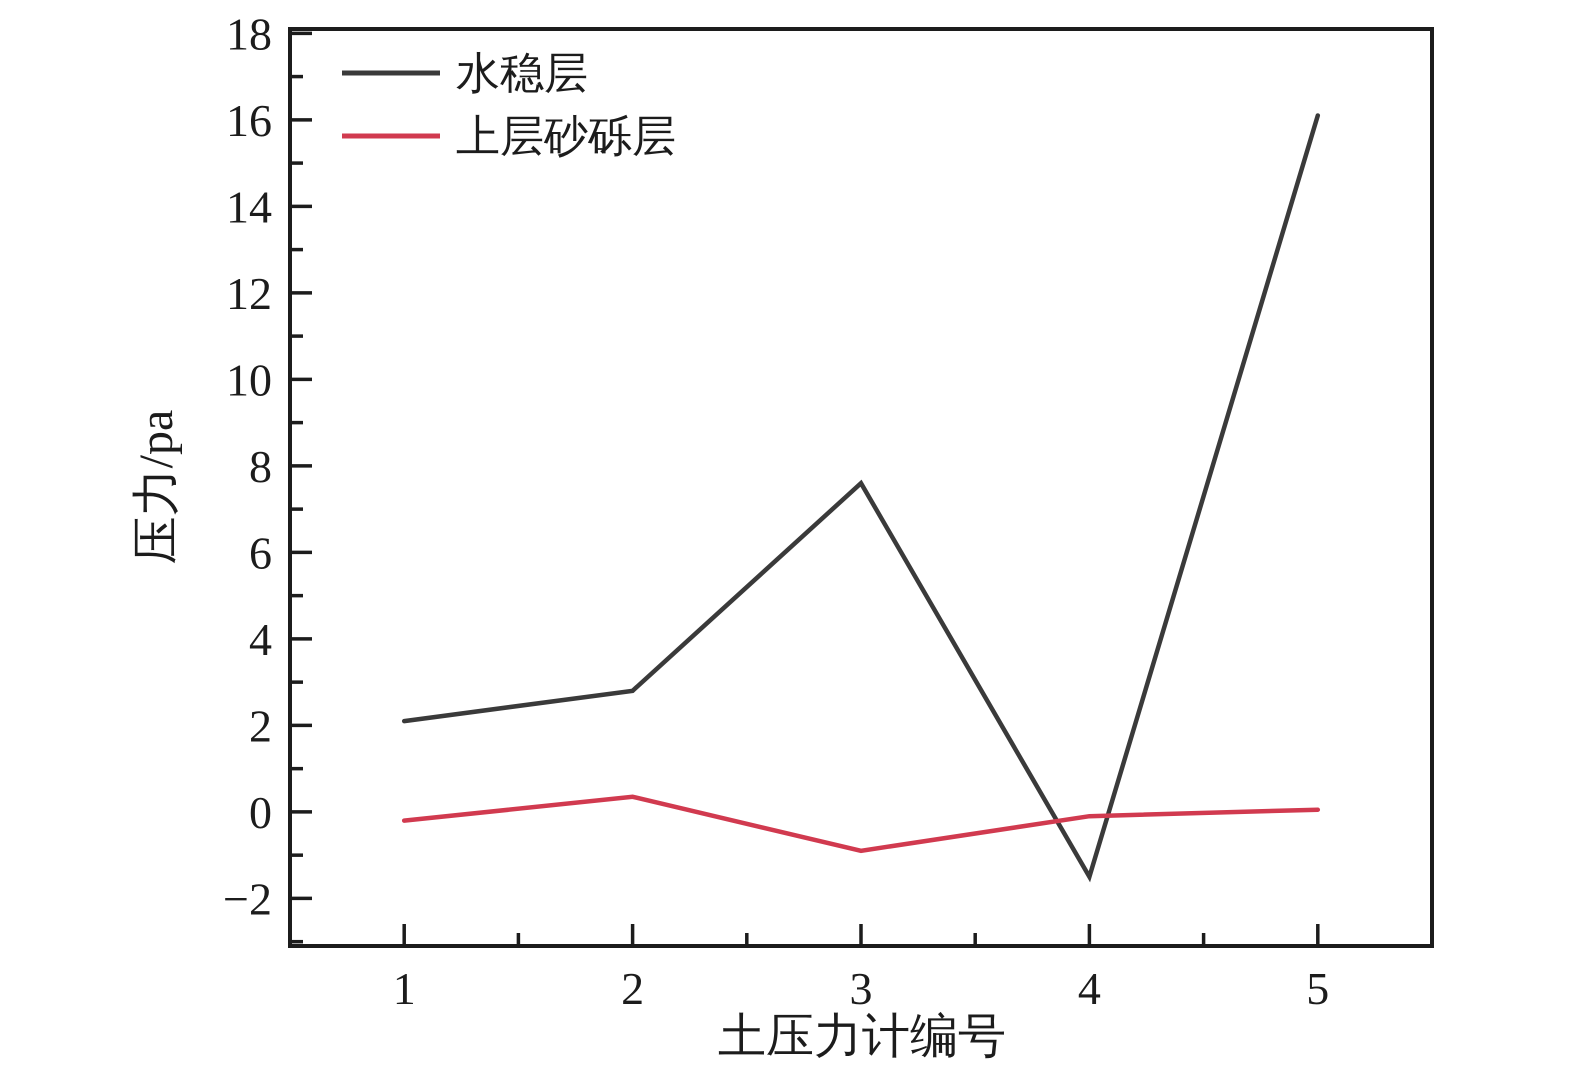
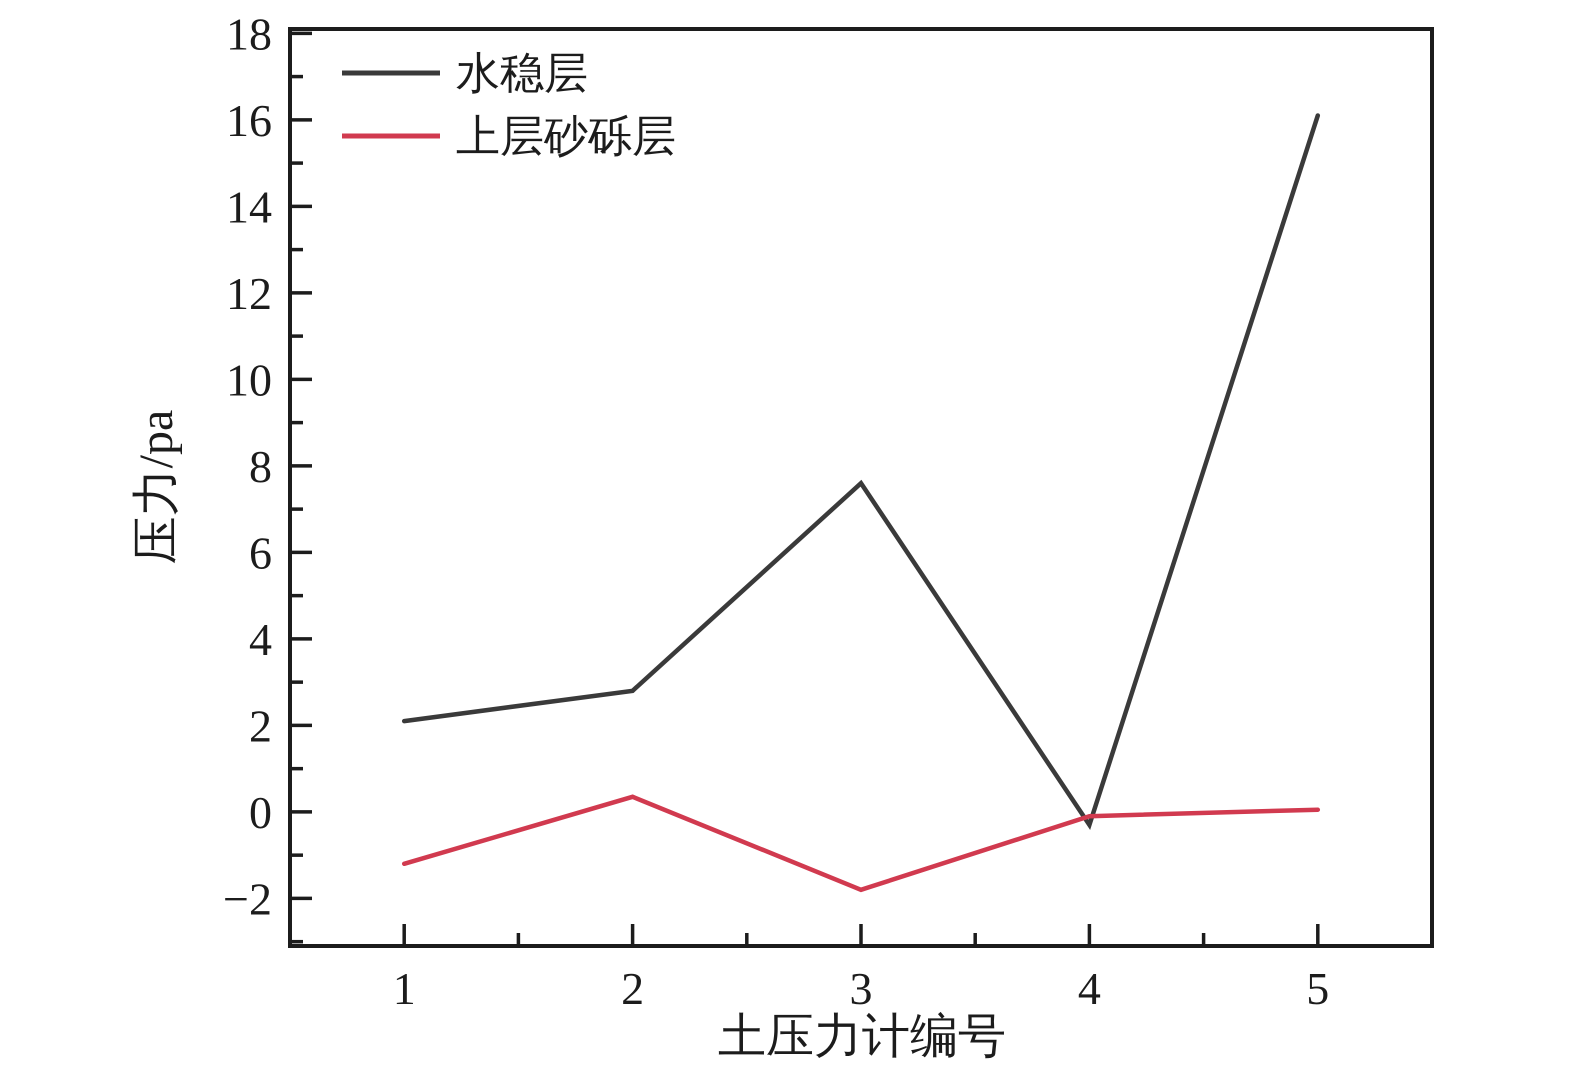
上层砂砾层/1: -0.2 -> -1.2
上层砂砾层/3: -0.9 -> -1.8
水稳层/4: -1.5 -> -0.3
